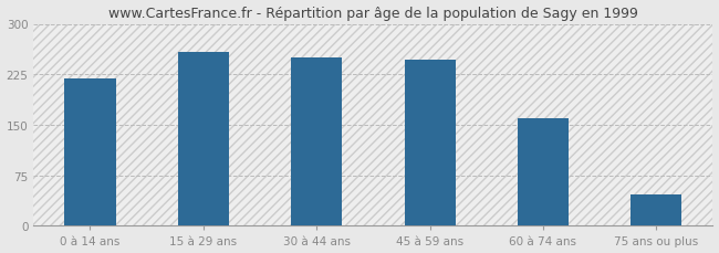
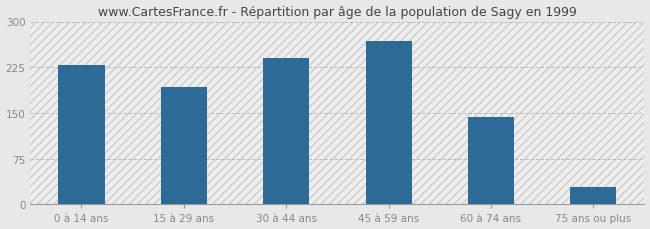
0 à 14 ans: 218 -> 228
15 à 29 ans: 258 -> 193
30 à 44 ans: 250 -> 240
45 à 59 ans: 246 -> 268
60 à 74 ans: 160 -> 143
75 ans ou plus: 46 -> 28
